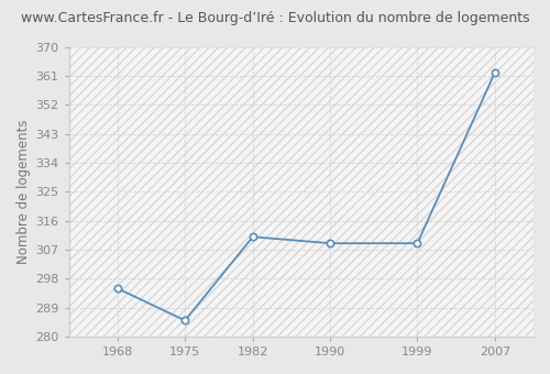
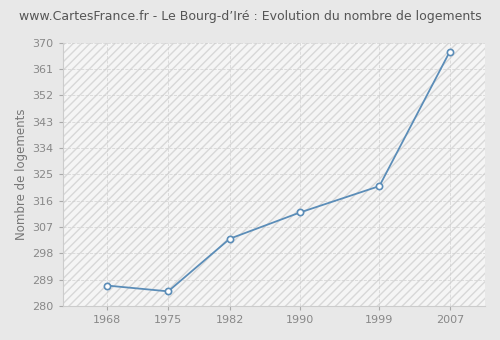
1968: 295 -> 287
1982: 311 -> 303
1990: 309 -> 312
1999: 309 -> 321
2007: 362 -> 367
